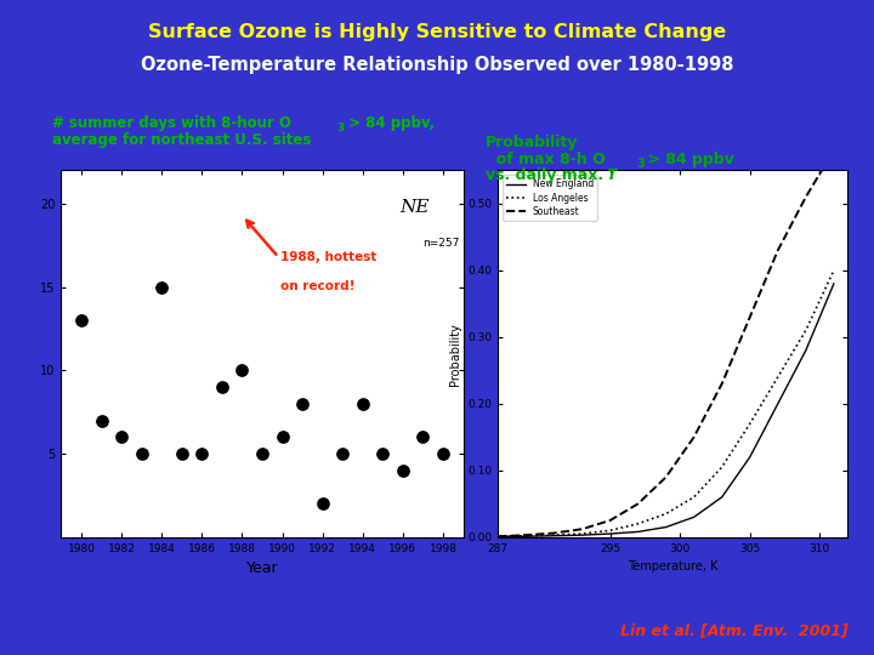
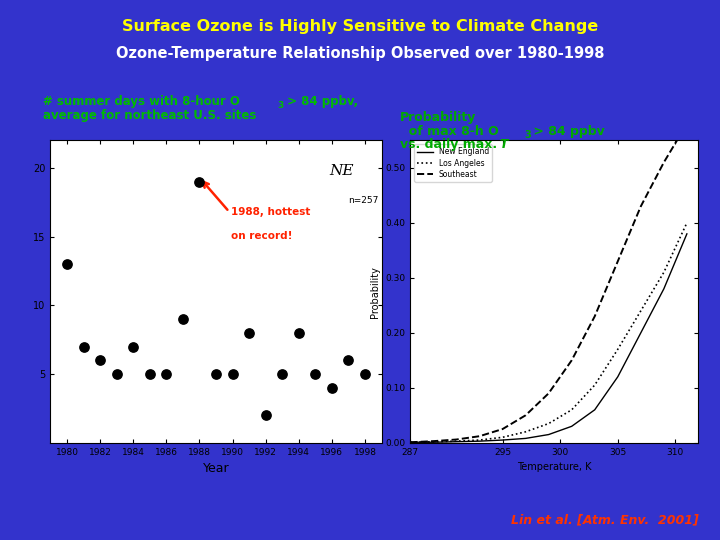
1984: 15 -> 7
1988: 10 -> 19
1990: 6 -> 5
